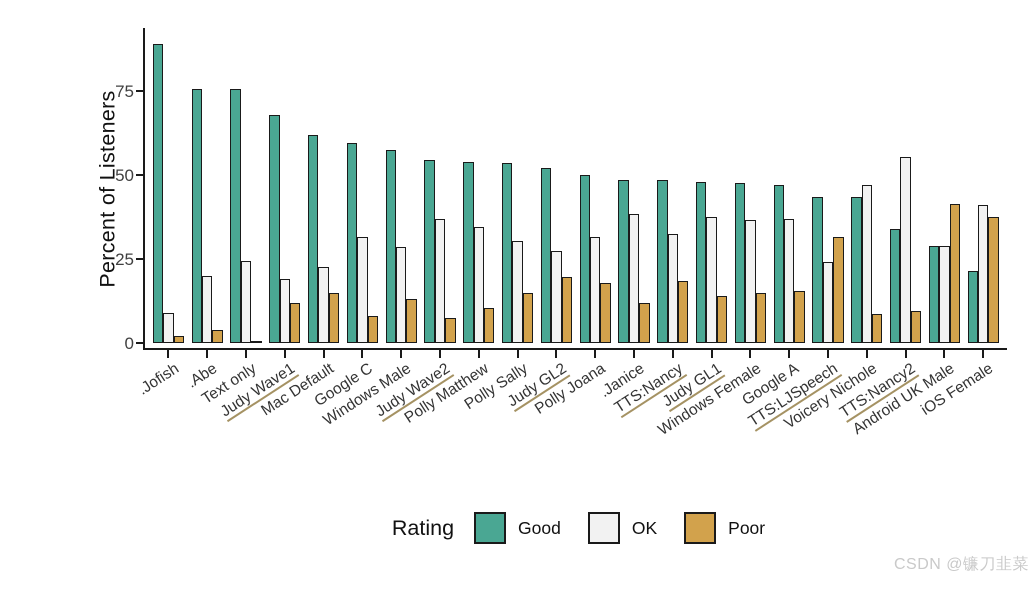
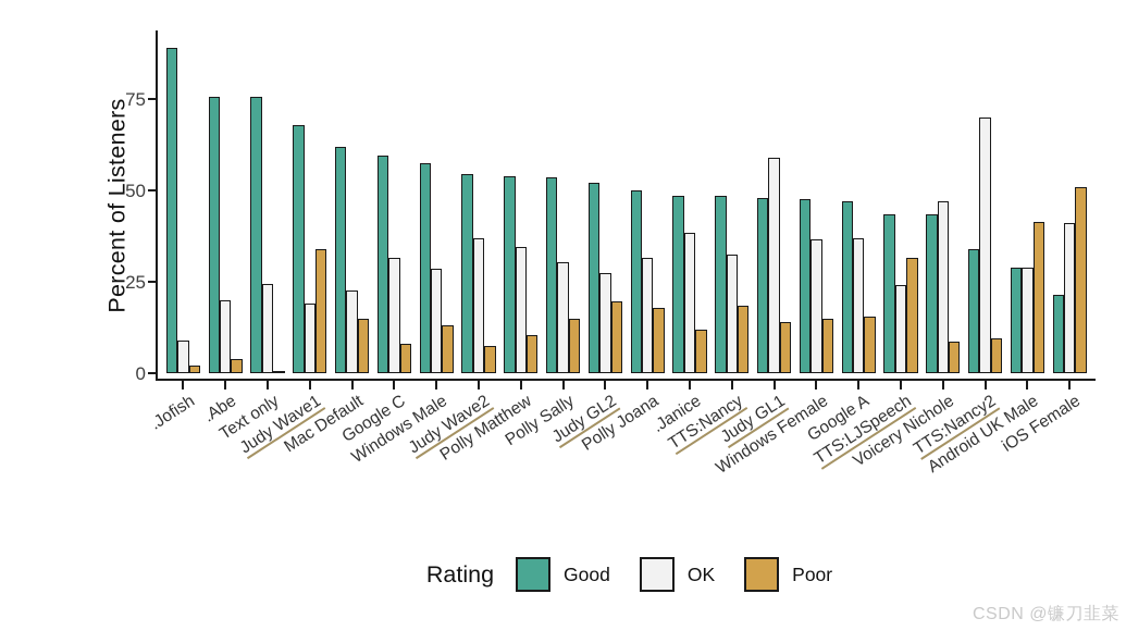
Poor/Judy Wave1: 12 -> 34
OK/Judy GL1: 38 -> 59
OK/TTS:Nancy2: 56 -> 70
Poor/iOS Female: 38 -> 51
